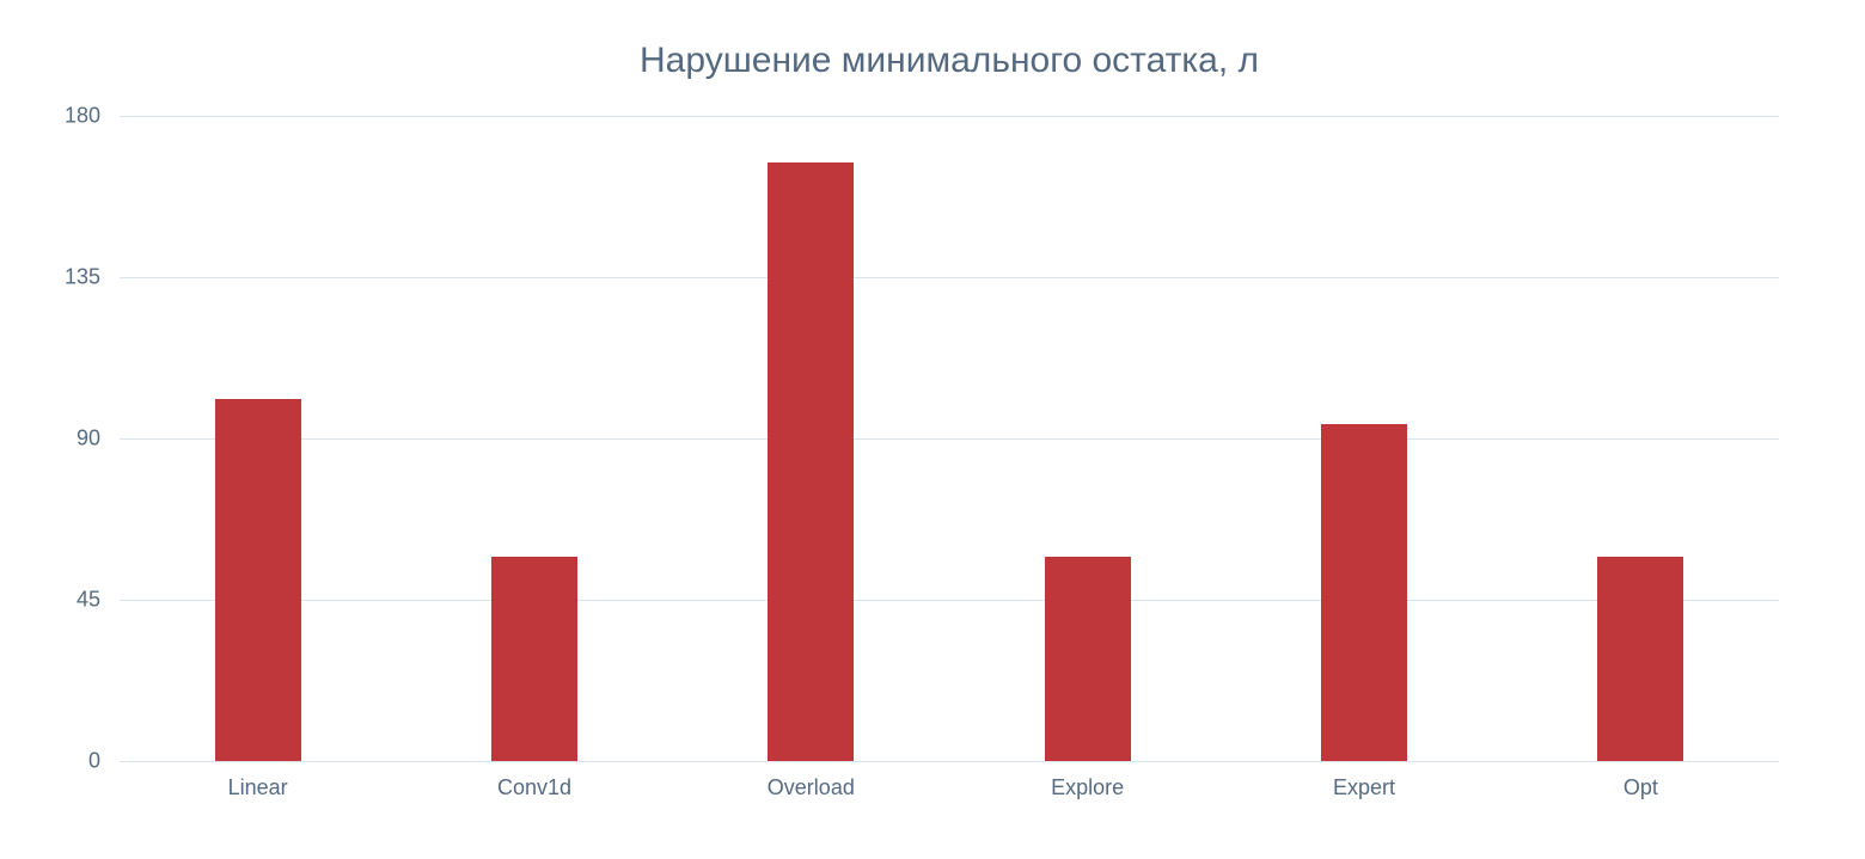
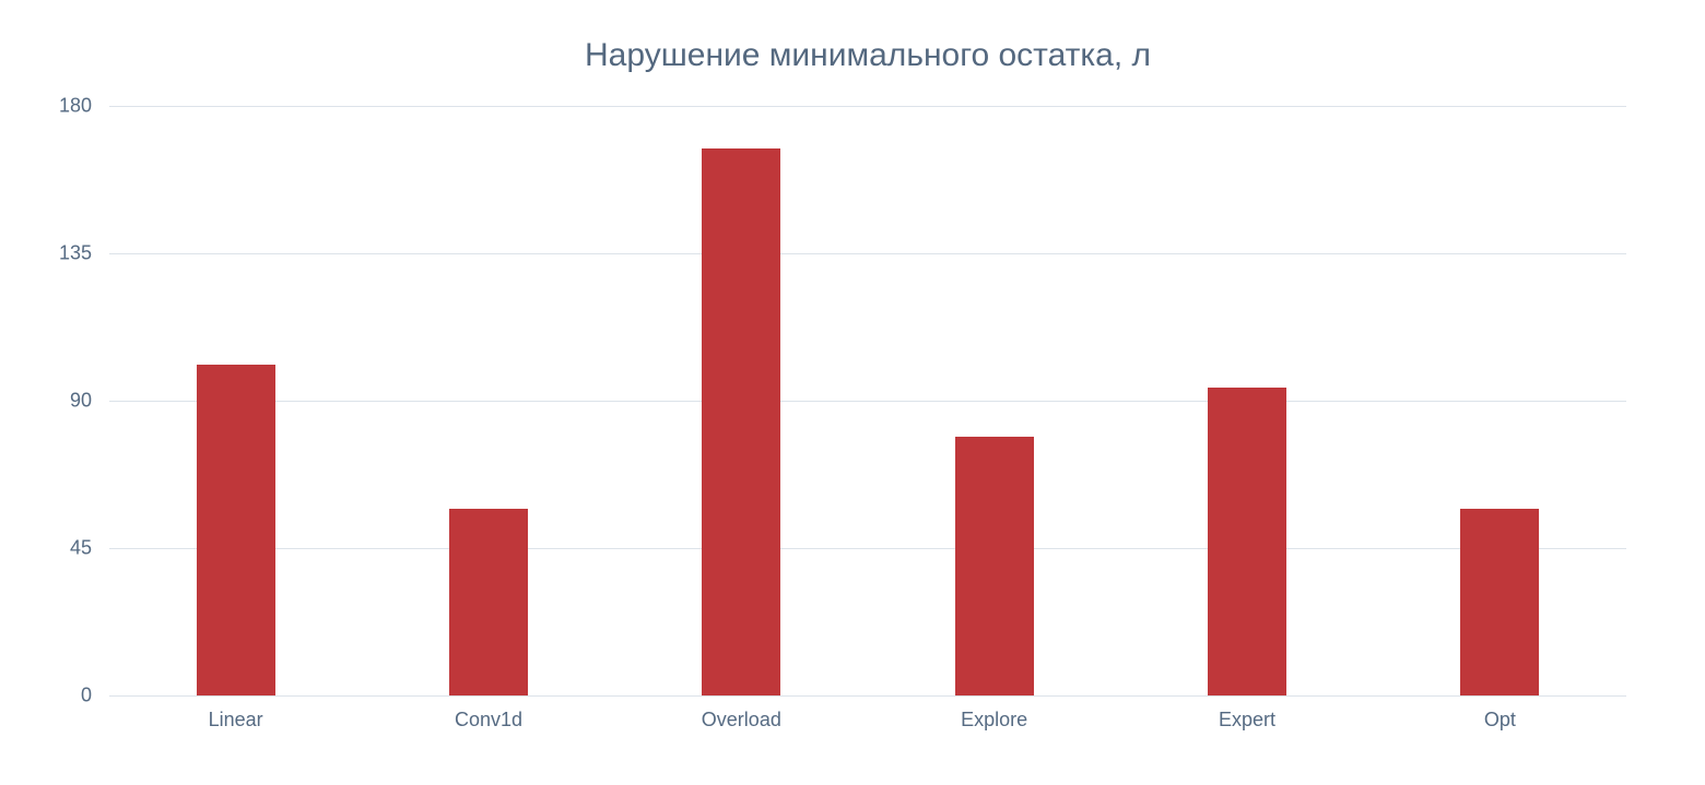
Explore: 57 -> 79
